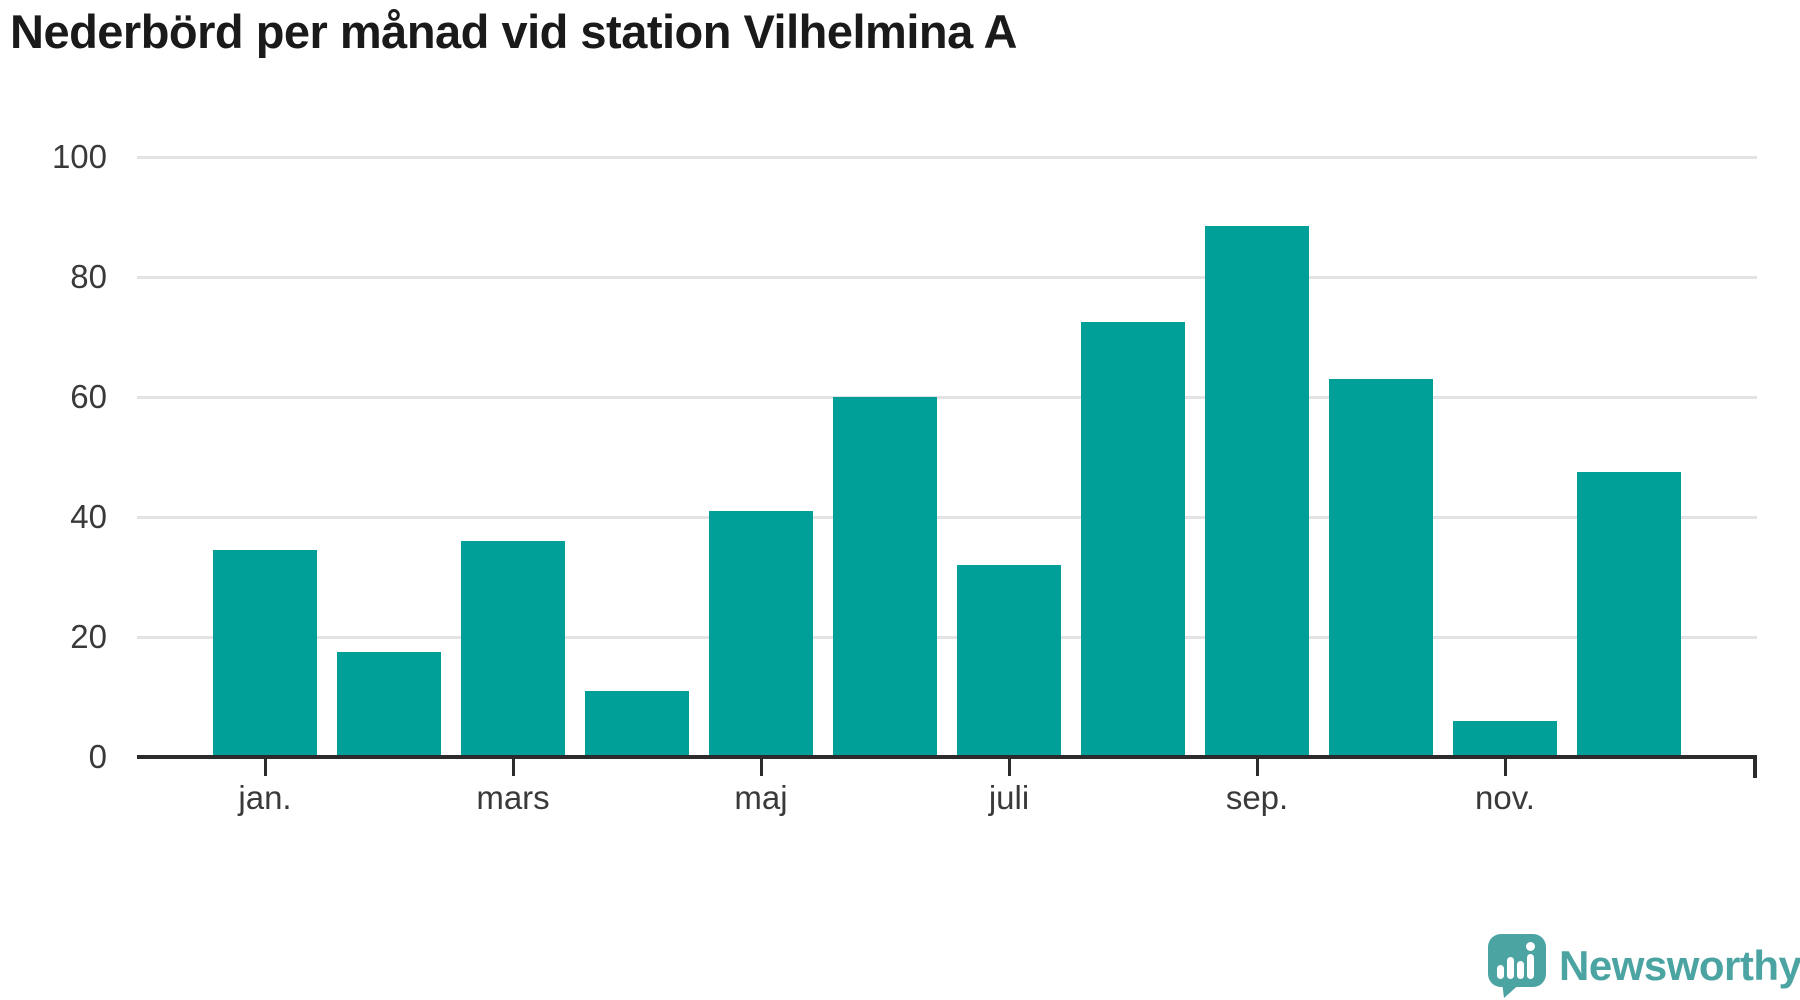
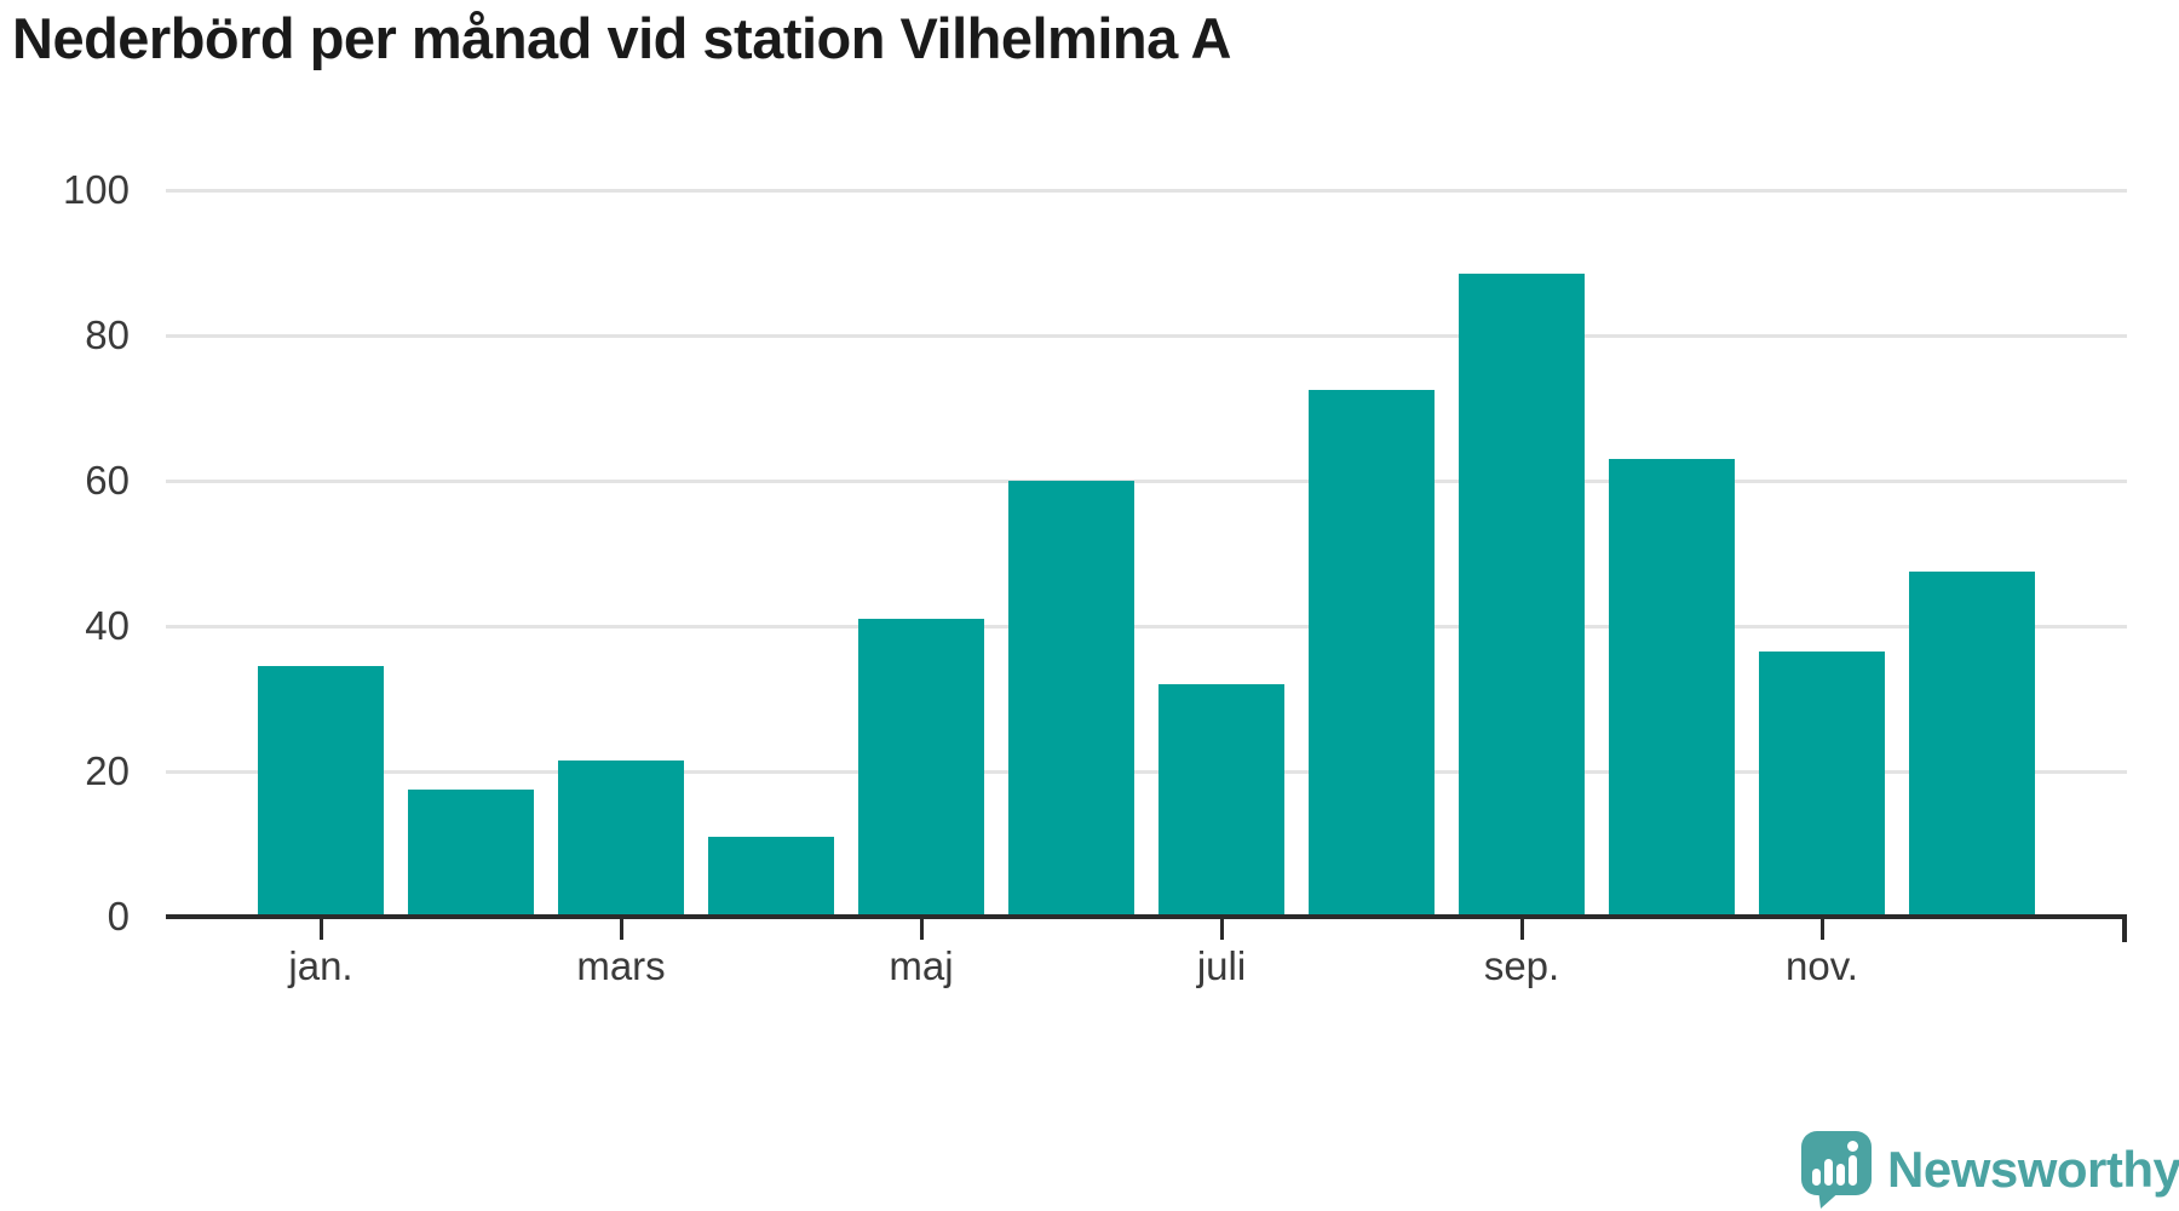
mars: 36 -> 22
nov.: 6 -> 36
